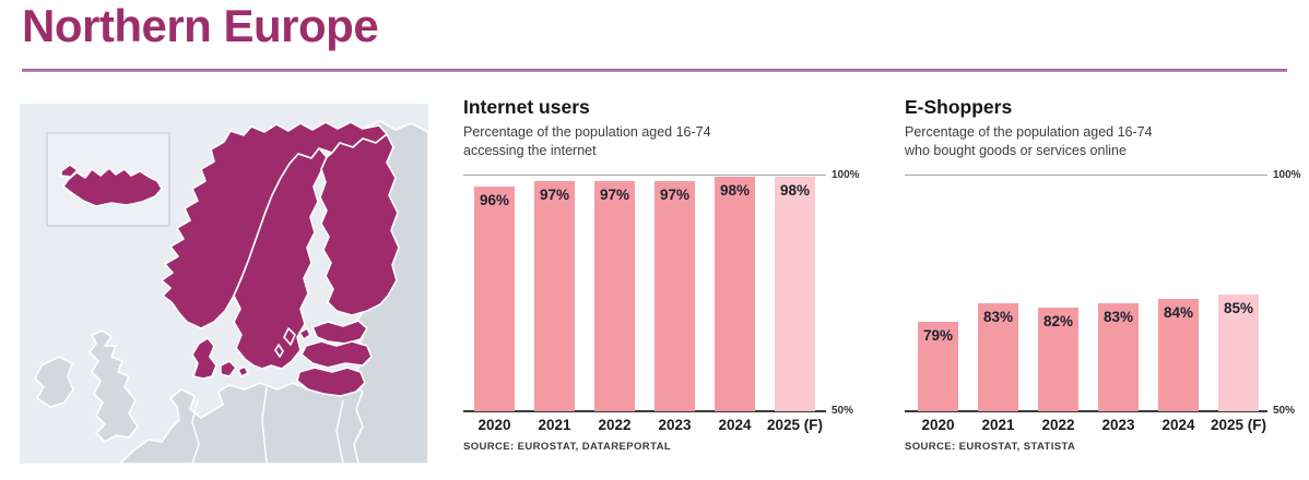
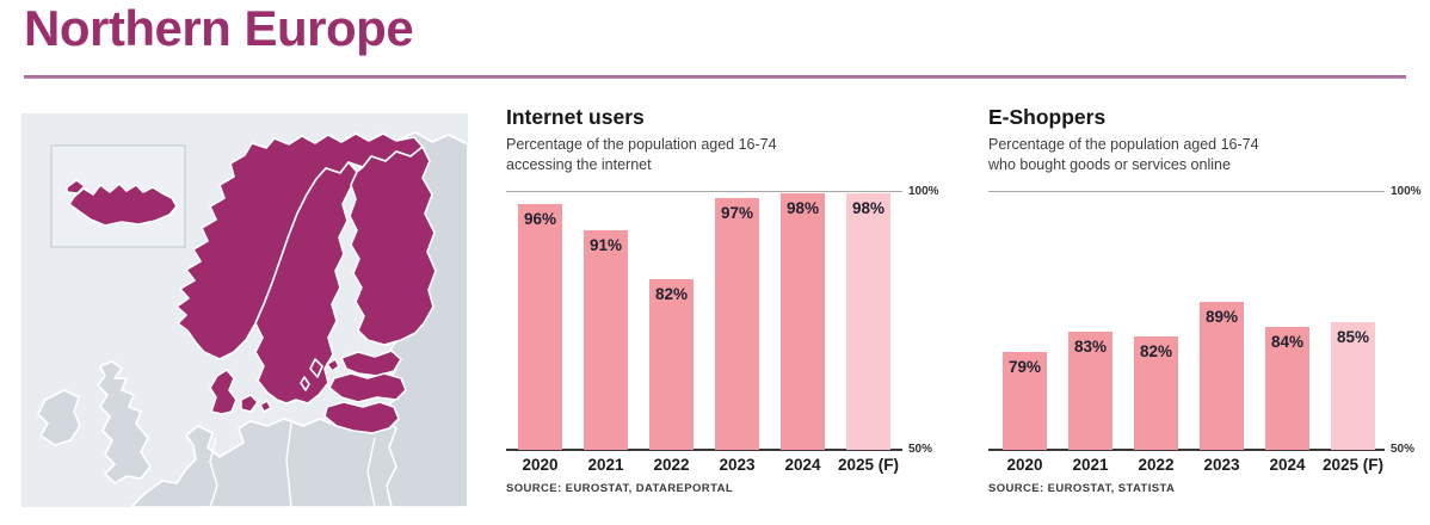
Internet users/2021: 97% -> 91%
Internet users/2022: 97% -> 82%
E-Shoppers/2023: 83% -> 89%
